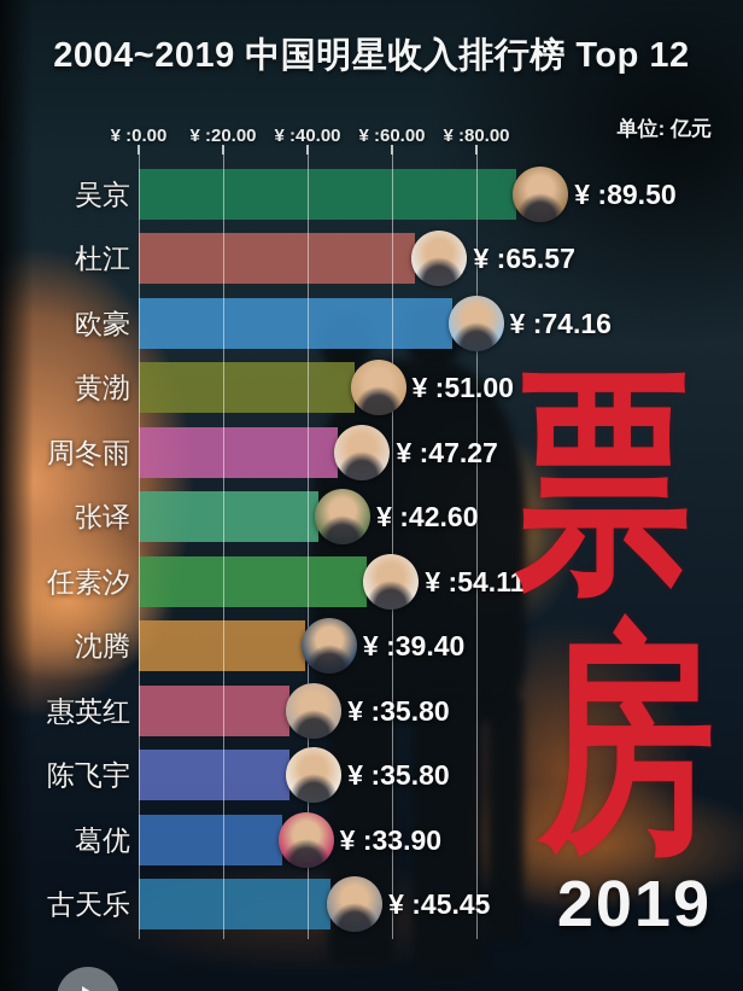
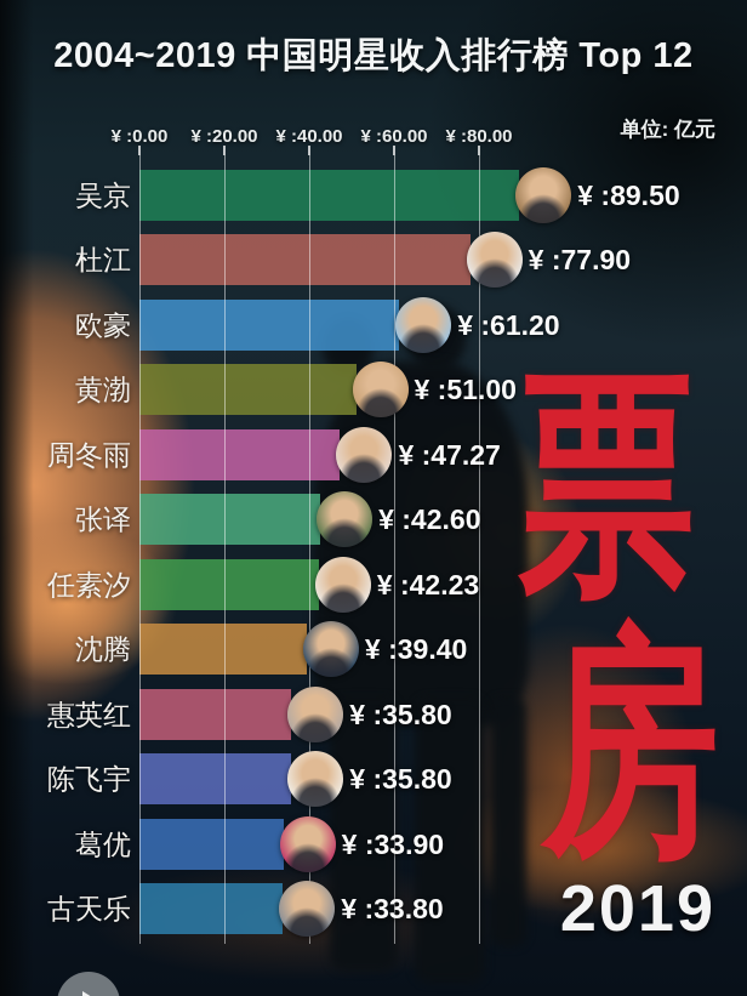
杜江: 65.57 -> 77.90
欧豪: 74.16 -> 61.20
任素汐: 54.11 -> 42.23
古天乐: 45.45 -> 33.80
